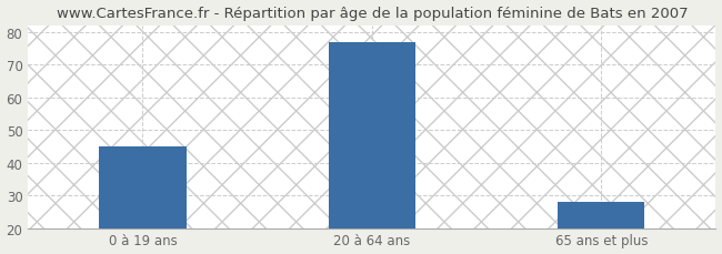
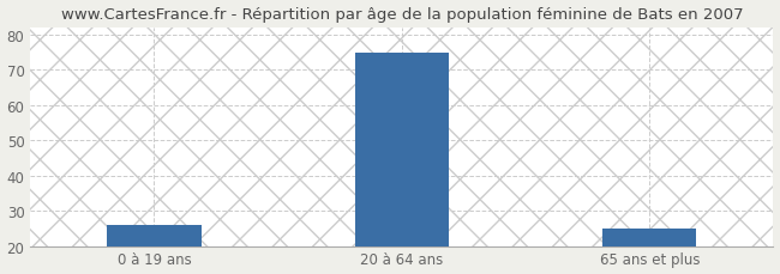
0 à 19 ans: 45 -> 26
20 à 64 ans: 77 -> 75
65 ans et plus: 28 -> 25
